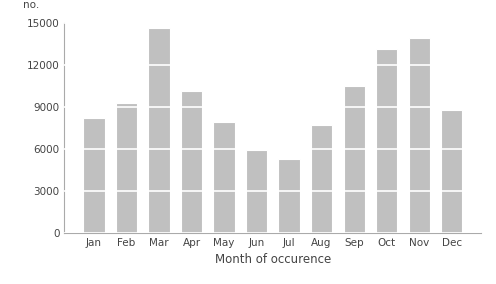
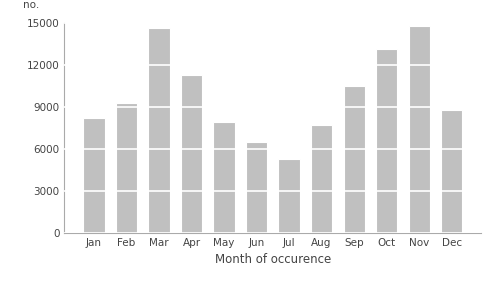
Apr: 10100 -> 11300
Jun: 5900 -> 6500
Nov: 13900 -> 14800
